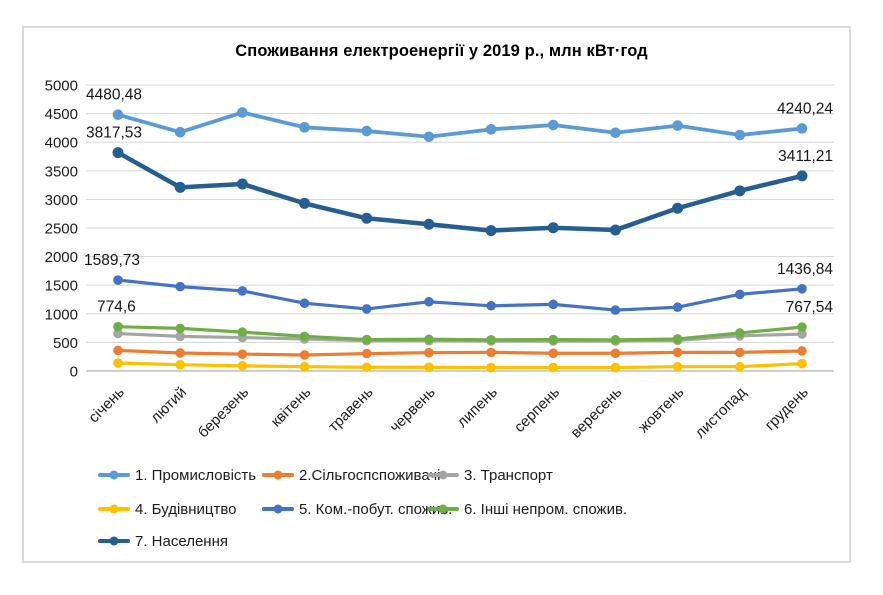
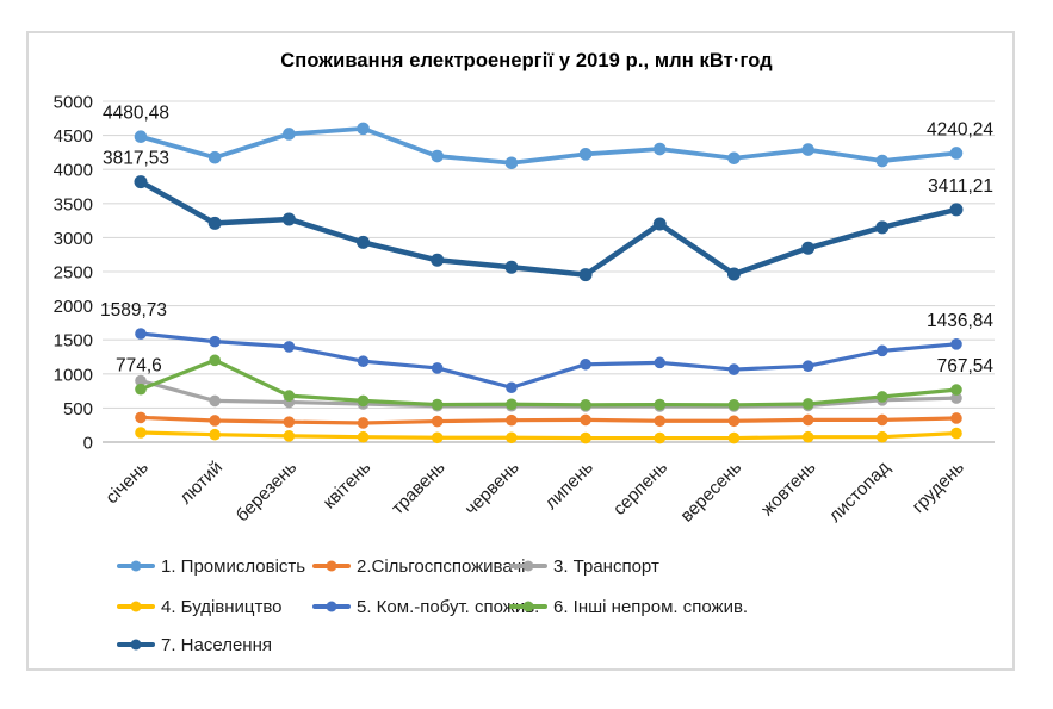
3. Транспорт/січень: 700 -> 900
6. Інші непром. спожив./лютий: 700 -> 1200
1. Промисловість/квітень: 4300 -> 4600
5. Ком.-побут. спожив./червень: 1200 -> 800
7. Населення/серпень: 2500 -> 3200
